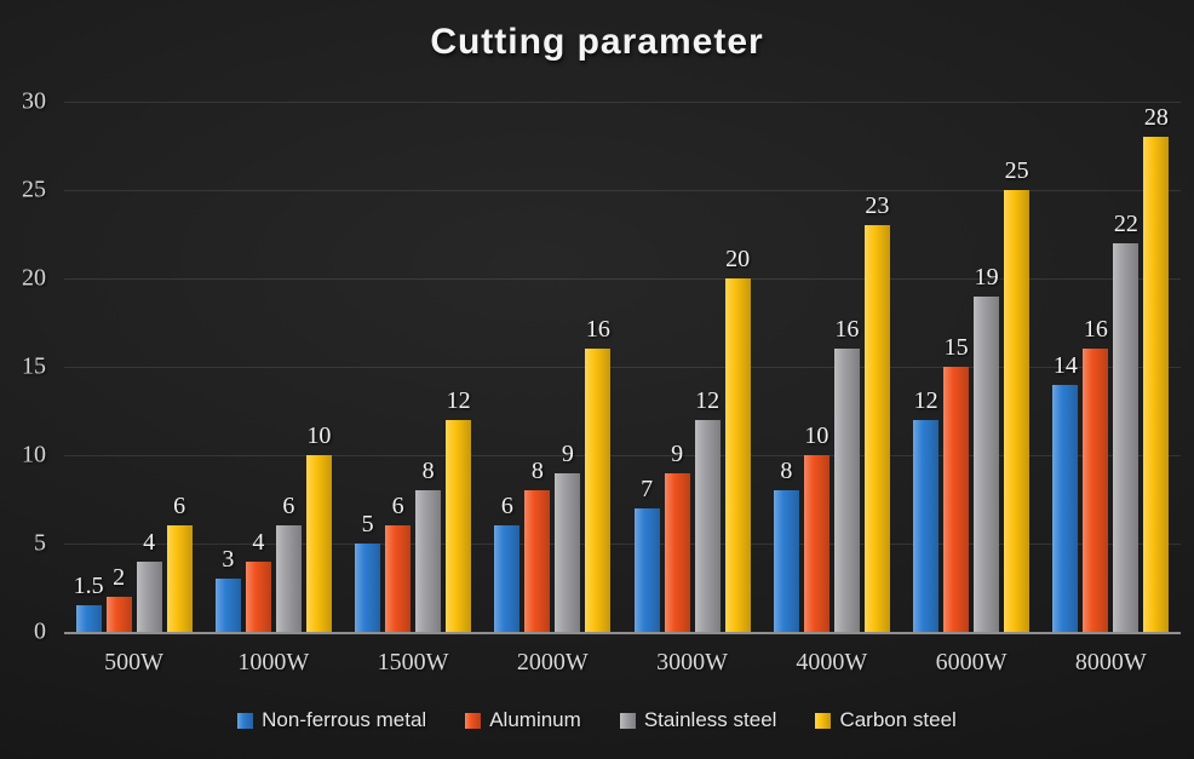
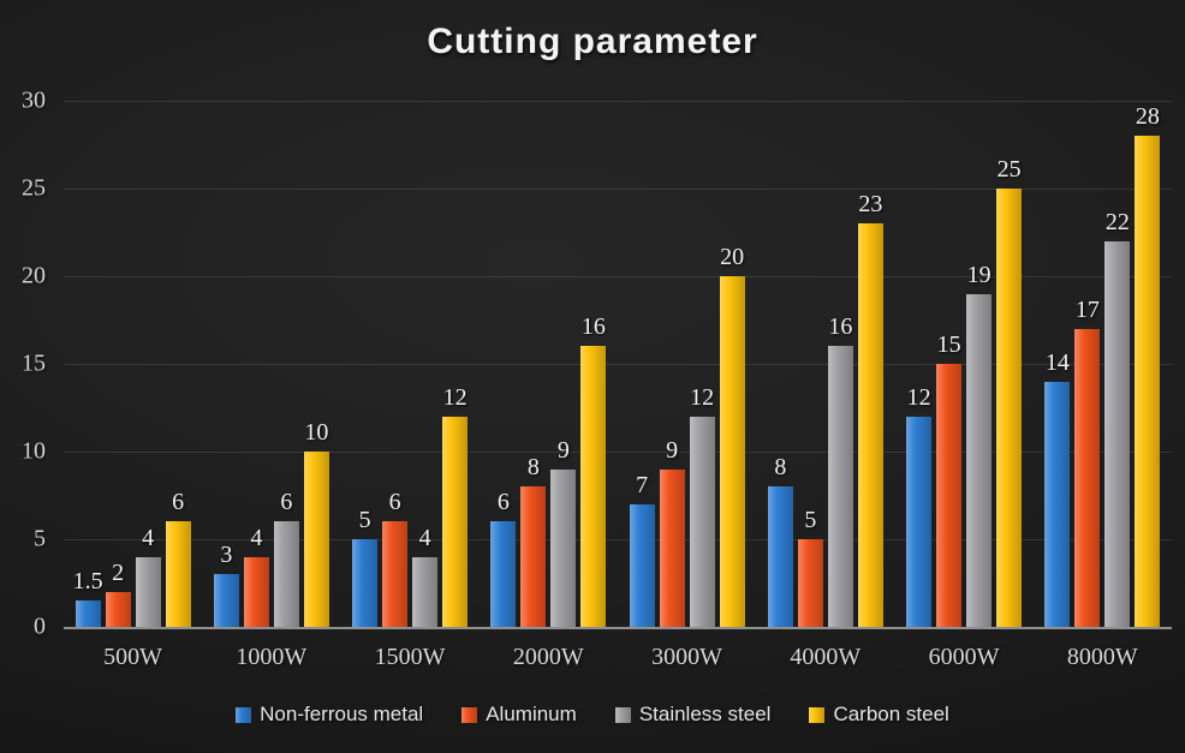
Stainless steel/1500W: 8 -> 4
Aluminum/4000W: 10 -> 5
Aluminum/8000W: 16 -> 17
